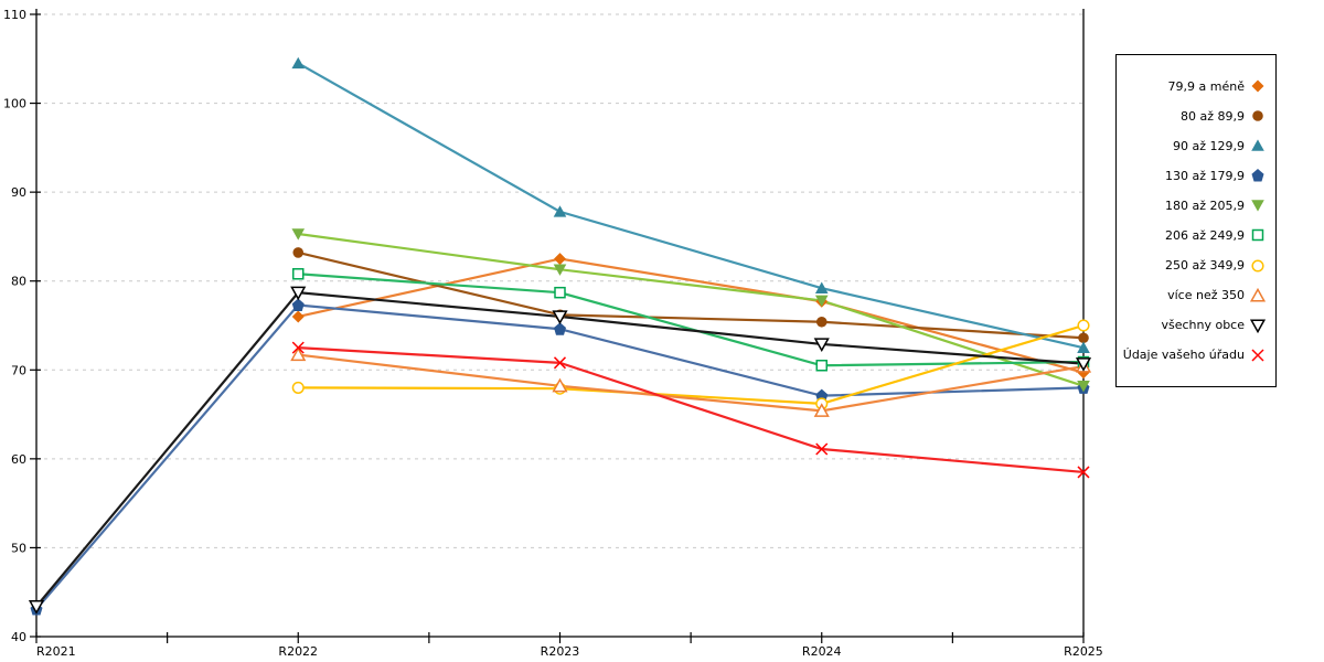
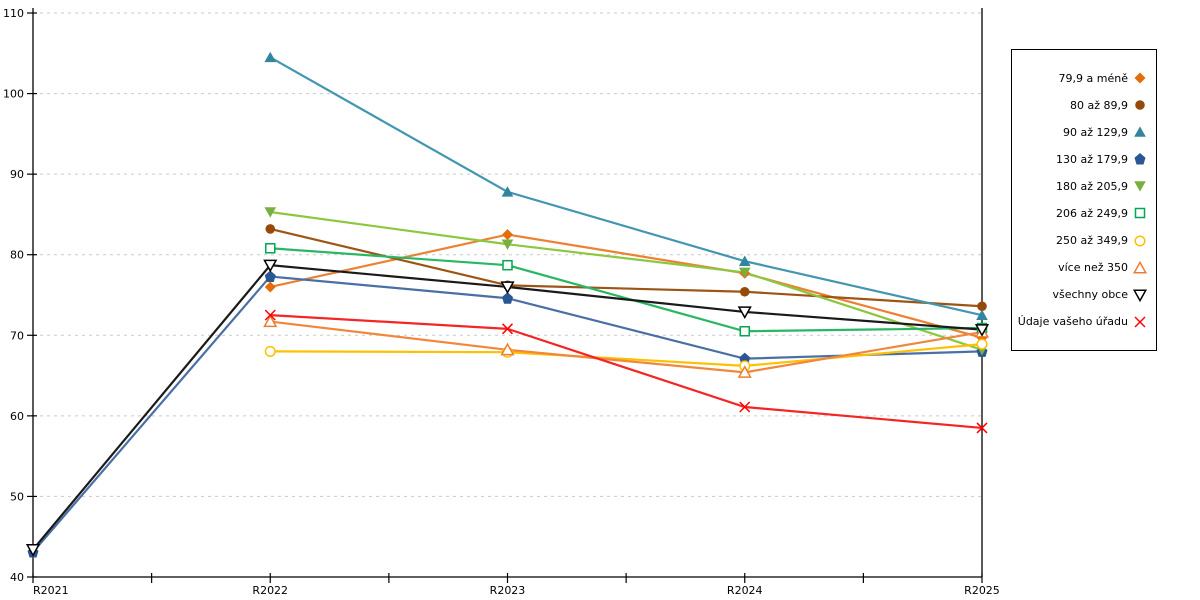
250 až 349,9/R2025: 75 -> 69
